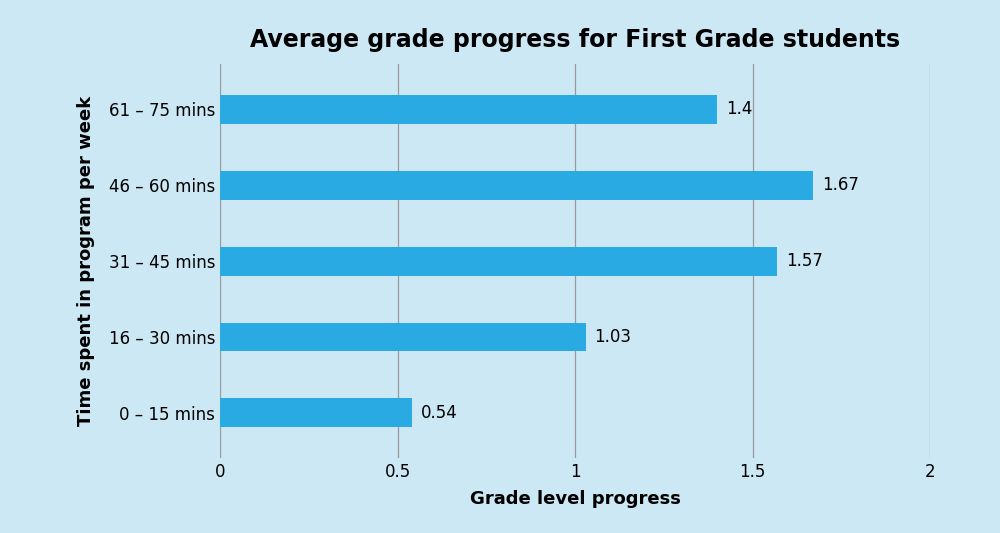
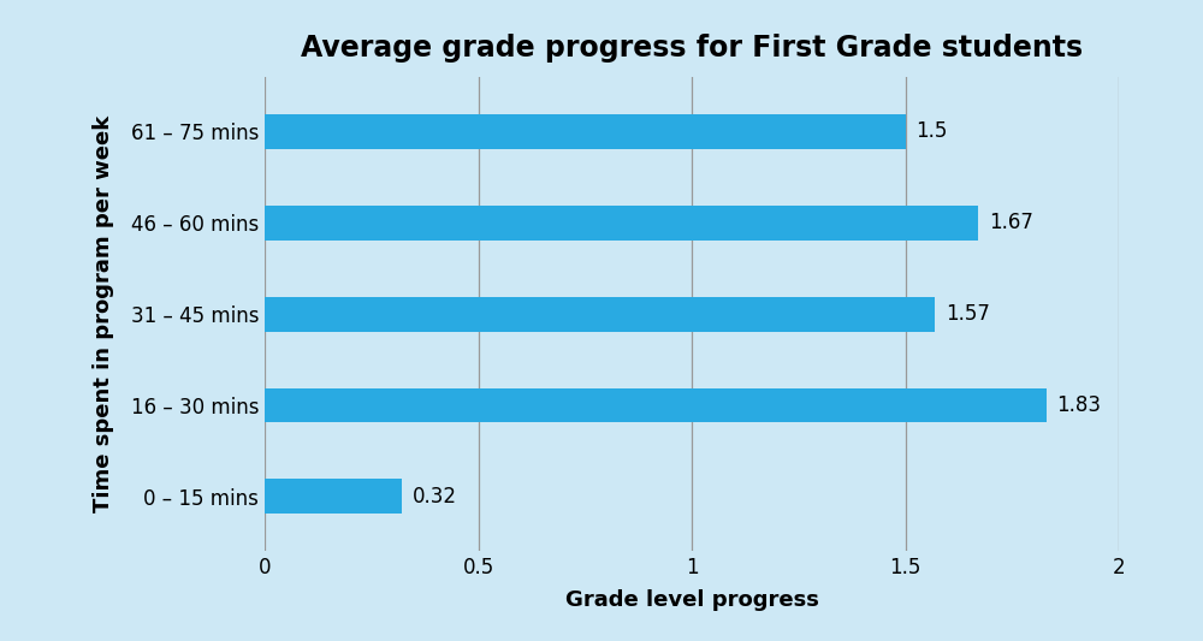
61 – 75 mins: 1.4 -> 1.5
16 – 30 mins: 1.03 -> 1.83
0 – 15 mins: 0.54 -> 0.32
